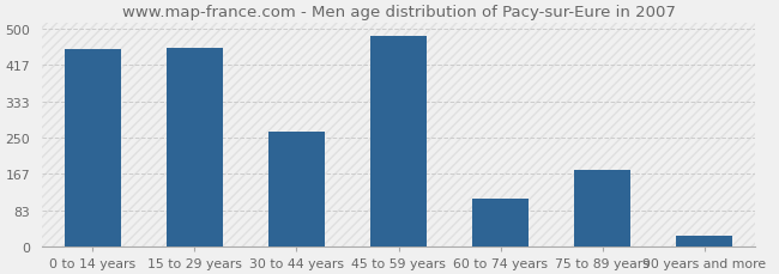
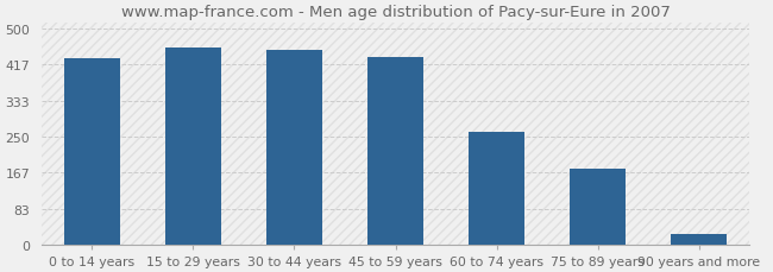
0 to 14 years: 455 -> 432
30 to 44 years: 265 -> 452
45 to 59 years: 485 -> 434
60 to 74 years: 110 -> 262
